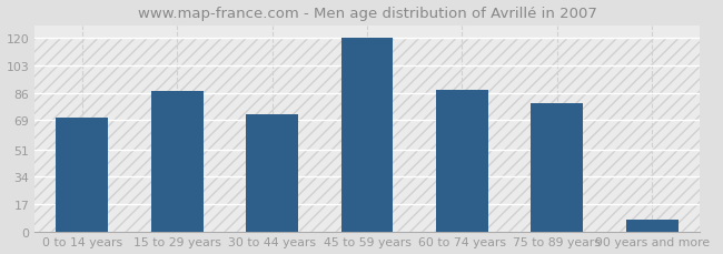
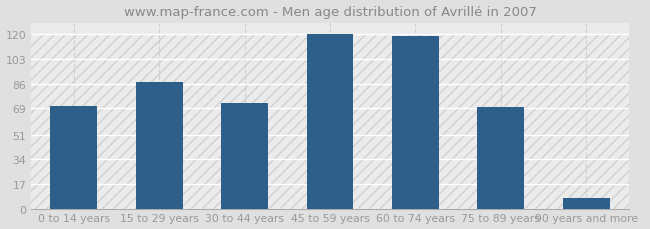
60 to 74 years: 88 -> 119
75 to 89 years: 80 -> 70
